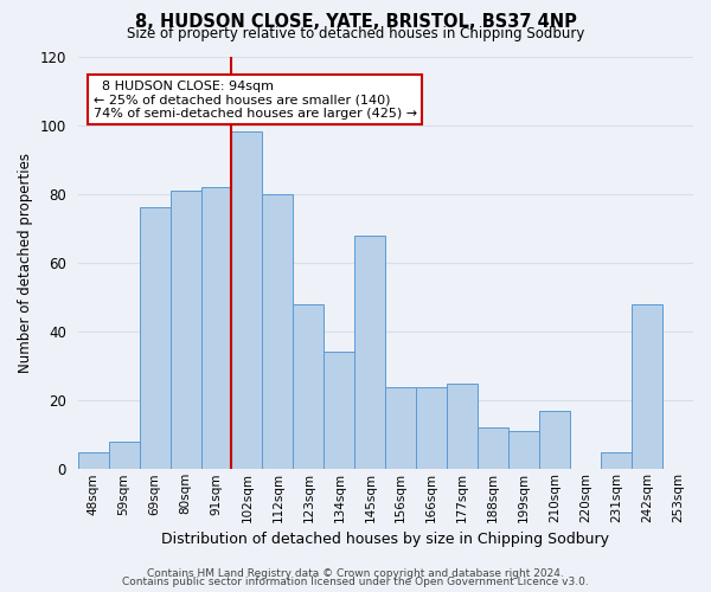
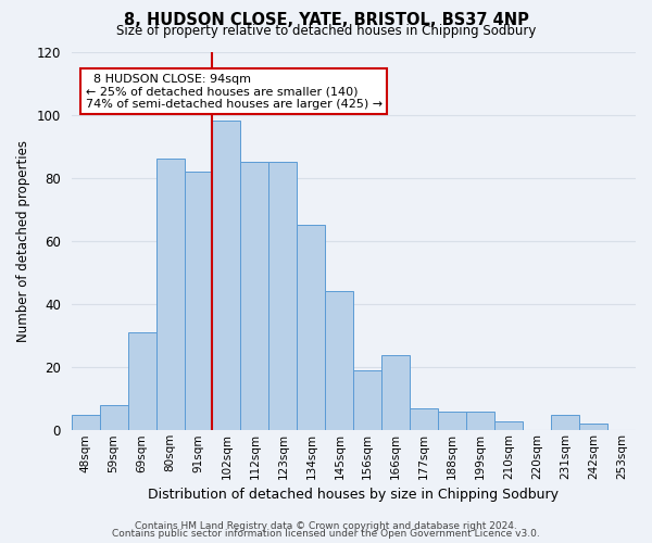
69sqm: 76 -> 31
80sqm: 81 -> 86
112sqm: 80 -> 85
123sqm: 48 -> 85
134sqm: 34 -> 65
145sqm: 68 -> 44
156sqm: 24 -> 19
177sqm: 25 -> 7
188sqm: 12 -> 6
199sqm: 11 -> 6
210sqm: 17 -> 3
242sqm: 48 -> 2
